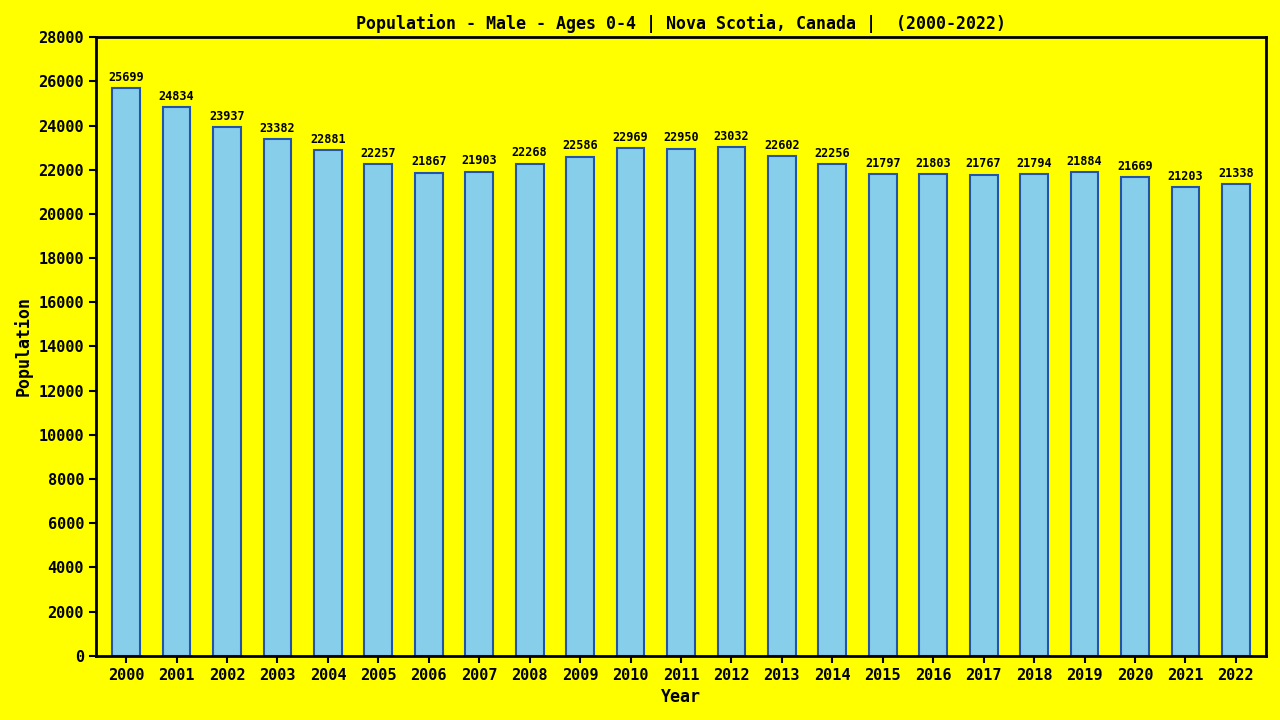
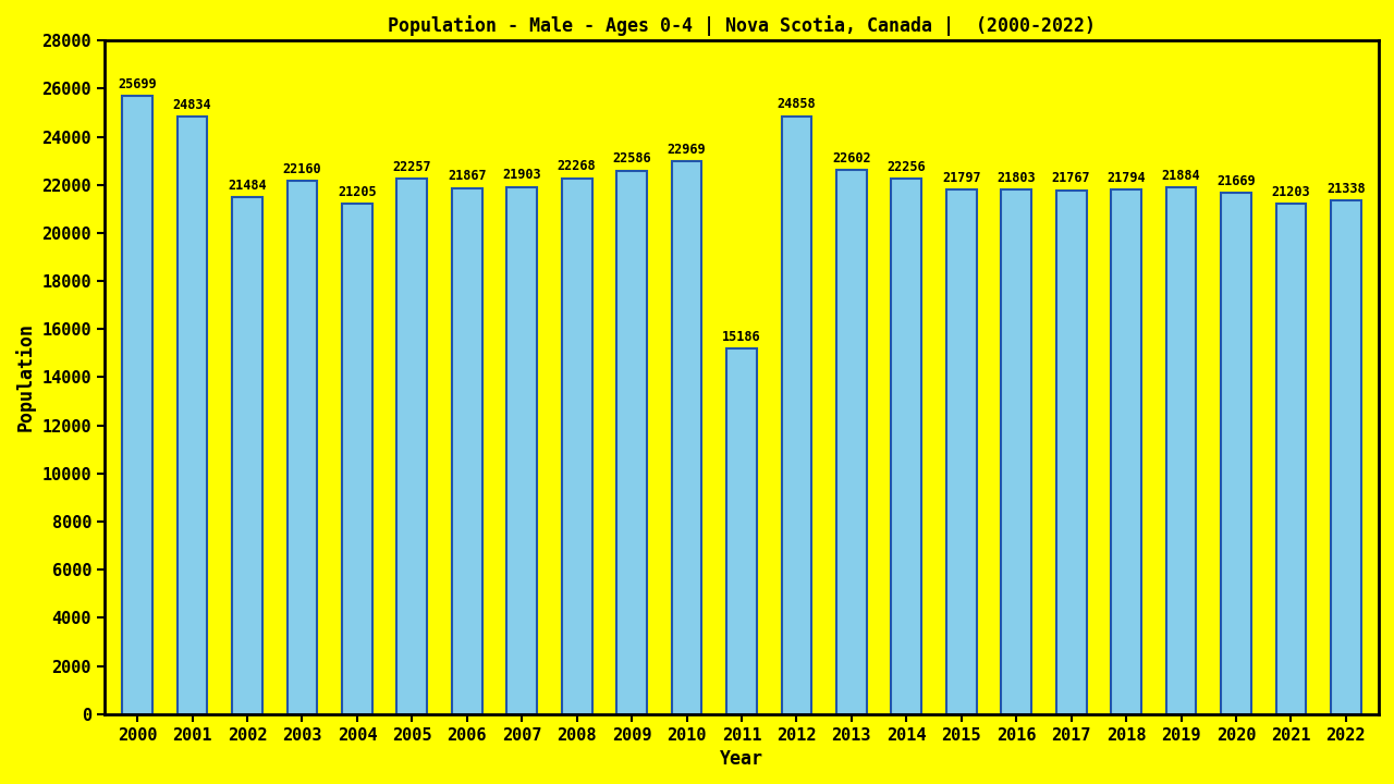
2002: 23937 -> 21484
2003: 23382 -> 22160
2004: 22881 -> 21205
2011: 22950 -> 15186
2012: 23032 -> 24858
